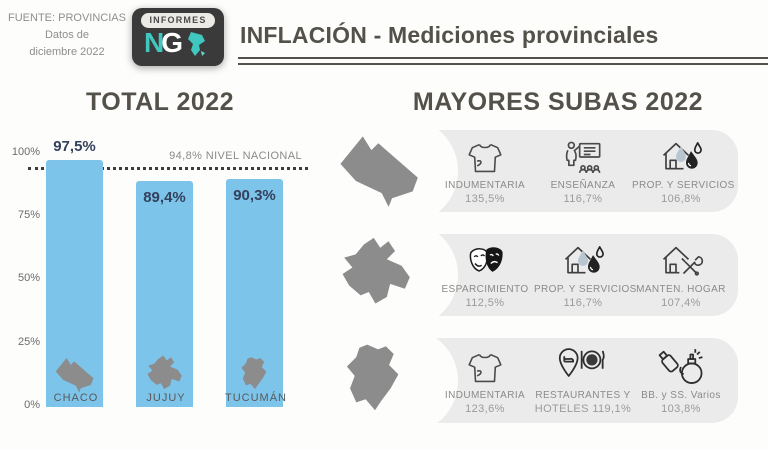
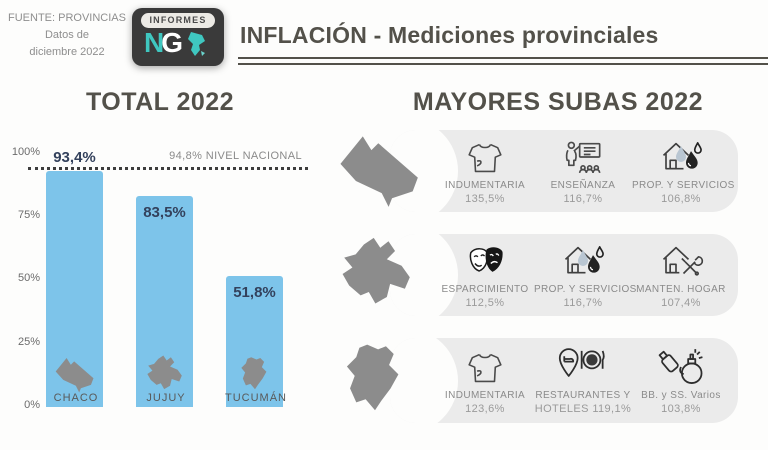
CHACO: 97,5% -> 93,4%
JUJUY: 89,4% -> 83,5%
TUCUMÁN: 90,3% -> 51,8%
